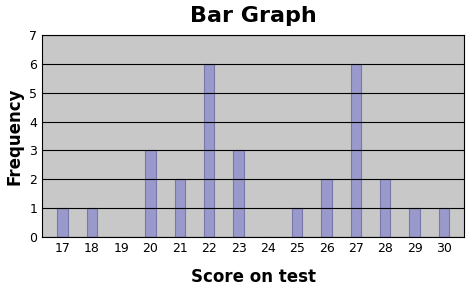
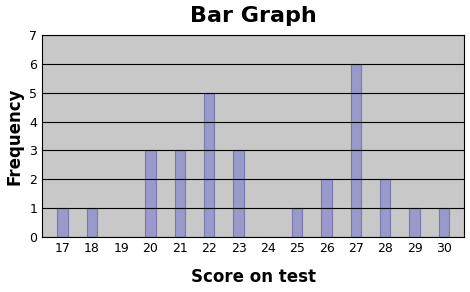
21: 2 -> 3
22: 6 -> 5
